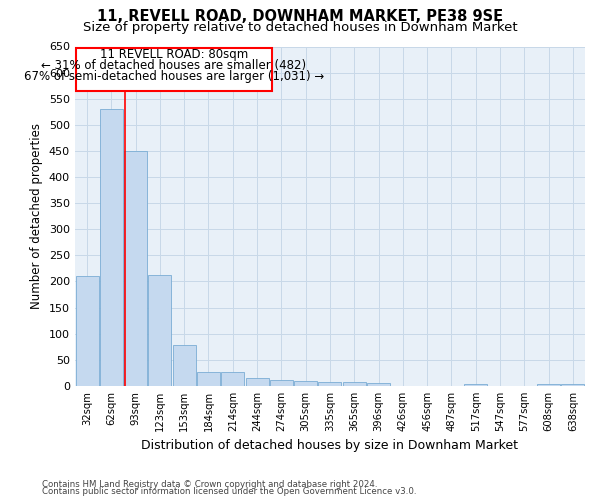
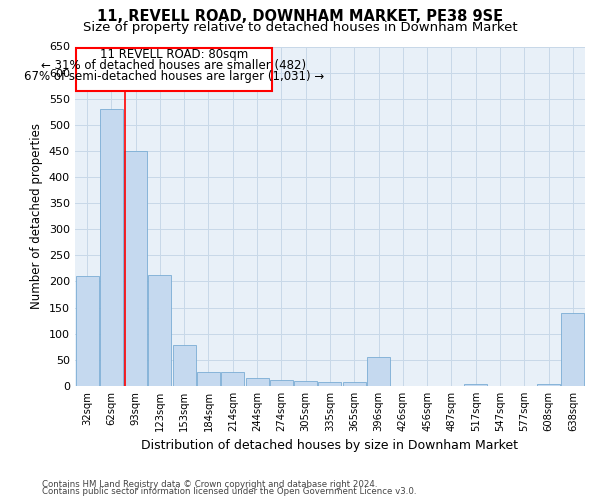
396sqm: 5 -> 56
638sqm: 4 -> 140
